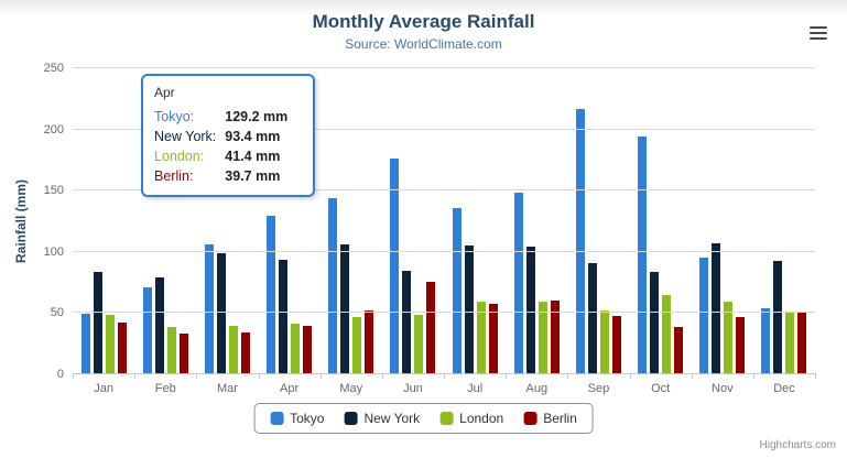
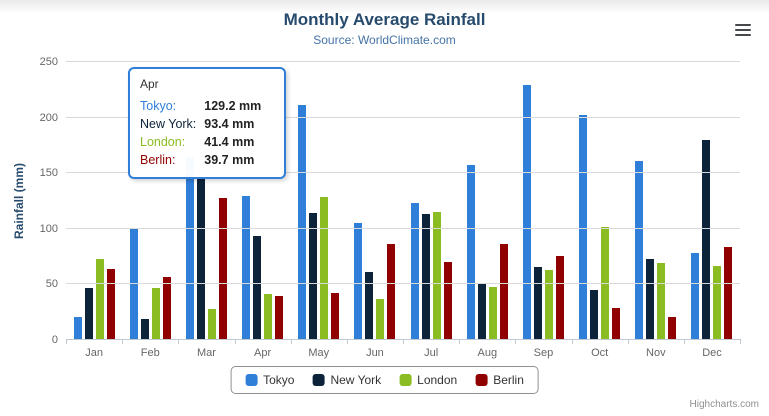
Tokyo/Jan: 50 -> 21
New York/Jan: 84 -> 47
London/Jan: 49 -> 73
Berlin/Jan: 42 -> 64
Tokyo/Feb: 72 -> 101
New York/Feb: 79 -> 19
London/Feb: 39 -> 47
Berlin/Feb: 33 -> 57
Tokyo/Mar: 106 -> 165
New York/Mar: 98 -> 146
London/Mar: 39 -> 28
Berlin/Mar: 34 -> 128
Tokyo/May: 144 -> 211
New York/May: 106 -> 114
London/May: 47 -> 129
Berlin/May: 53 -> 42
Tokyo/Jun: 176 -> 105
New York/Jun: 84 -> 61
London/Jun: 48 -> 37
Berlin/Jun: 76 -> 86
Tokyo/Jul: 136 -> 123
New York/Jul: 105 -> 113
London/Jul: 59 -> 115
Berlin/Jul: 57 -> 70
Tokyo/Aug: 148 -> 157
New York/Aug: 104 -> 51
London/Aug: 60 -> 48
Berlin/Aug: 60 -> 86
Tokyo/Sep: 216 -> 229
New York/Sep: 91 -> 66
London/Sep: 52 -> 63
Berlin/Sep: 48 -> 76
Tokyo/Oct: 194 -> 202
New York/Oct: 84 -> 45
London/Oct: 65 -> 102
Berlin/Oct: 39 -> 29
Tokyo/Nov: 96 -> 161
New York/Nov: 107 -> 73
London/Nov: 59 -> 69
Berlin/Nov: 47 -> 21
Tokyo/Dec: 54 -> 78
New York/Dec: 92 -> 180
London/Dec: 51 -> 67
Berlin/Dec: 51 -> 84
